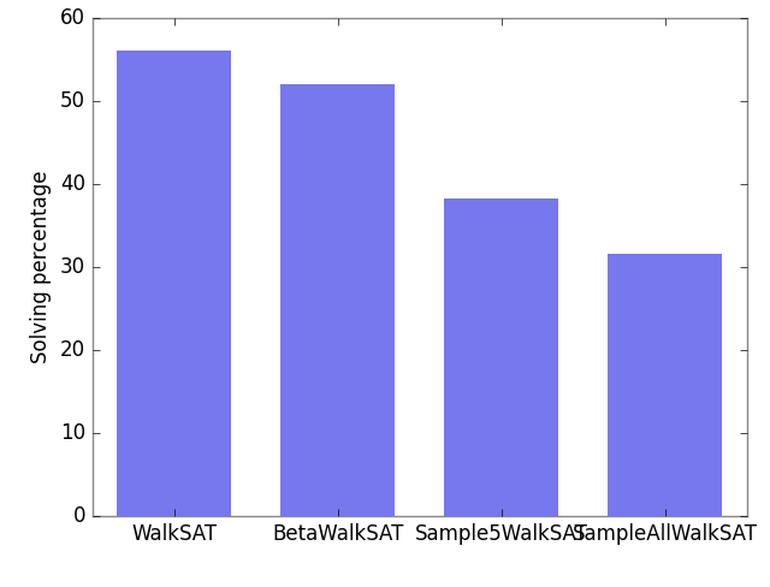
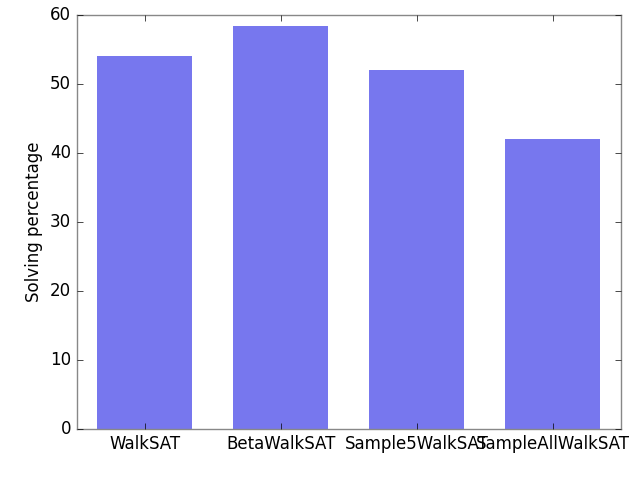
WalkSAT: 56.0 -> 54.0
BetaWalkSAT: 52.0 -> 58.3
Sample5WalkSAT: 38.2 -> 52.0
SampleAllWalkSAT: 31.6 -> 42.0
